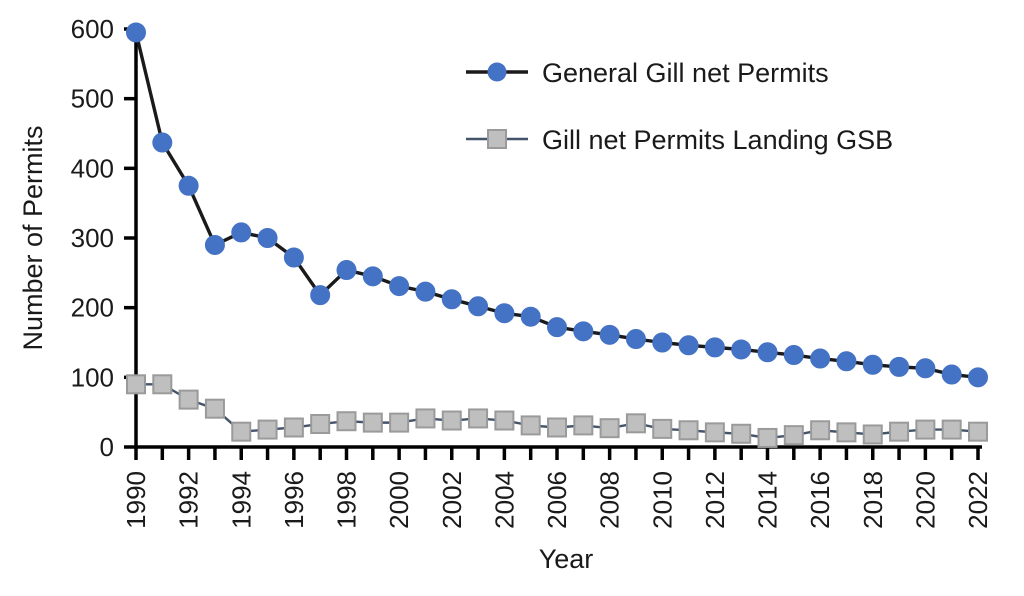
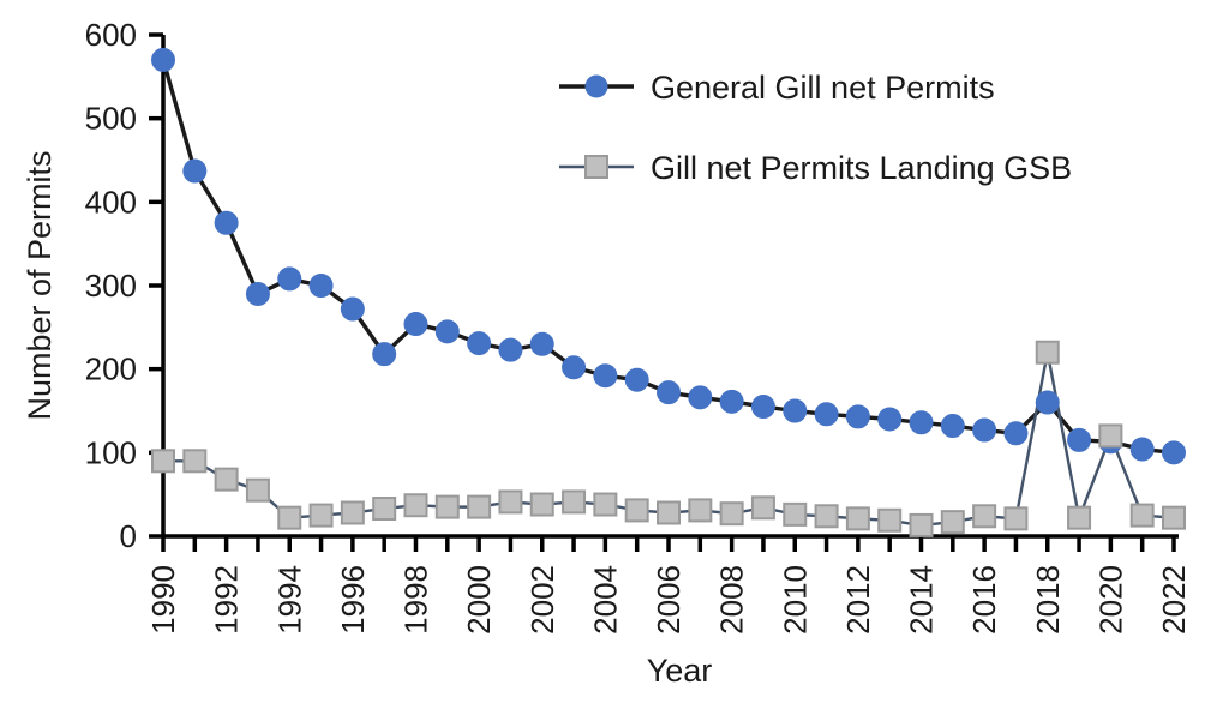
General Gill net Permits/1990: 600 -> 570
General Gill net Permits/2002: 210 -> 230
General Gill net Permits/2018: 120 -> 160
Gill net Permits Landing GSB/2018: 20 -> 220
Gill net Permits Landing GSB/2020: 20 -> 120
